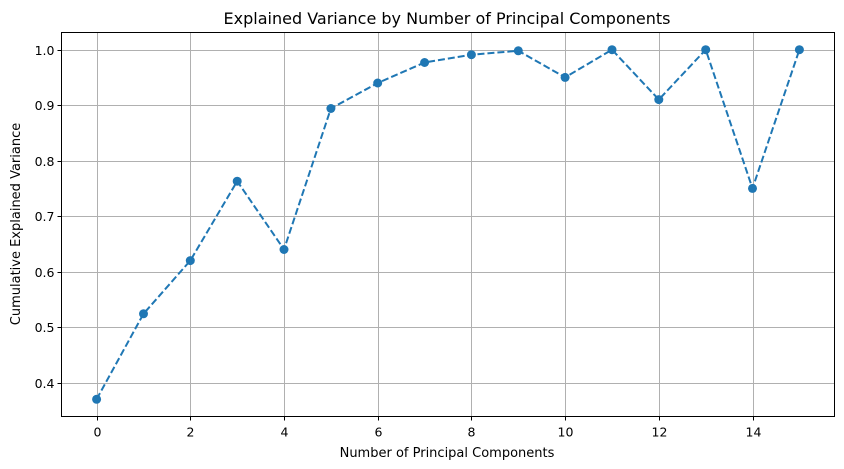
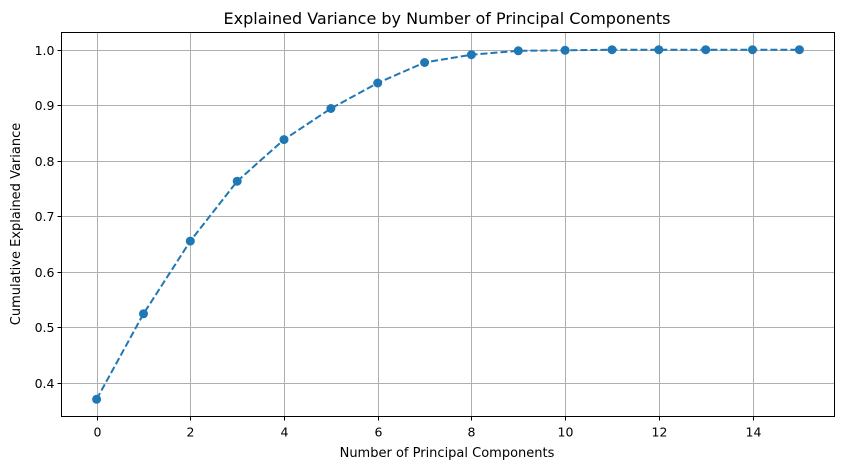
2: 0.62 -> 0.66
4: 0.64 -> 0.84
10: 0.95 -> 1.00
12: 0.91 -> 1.00
14: 0.75 -> 1.00
